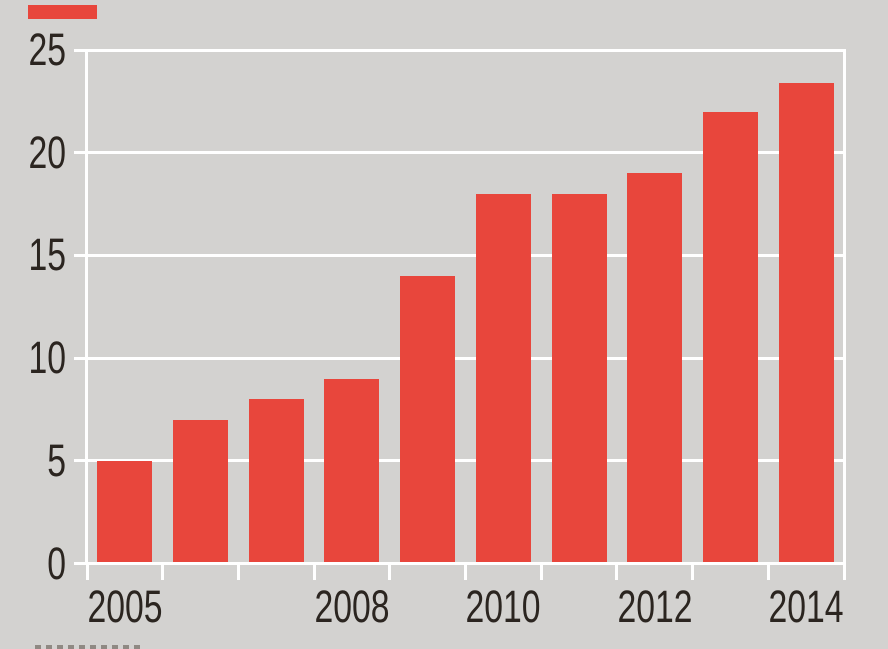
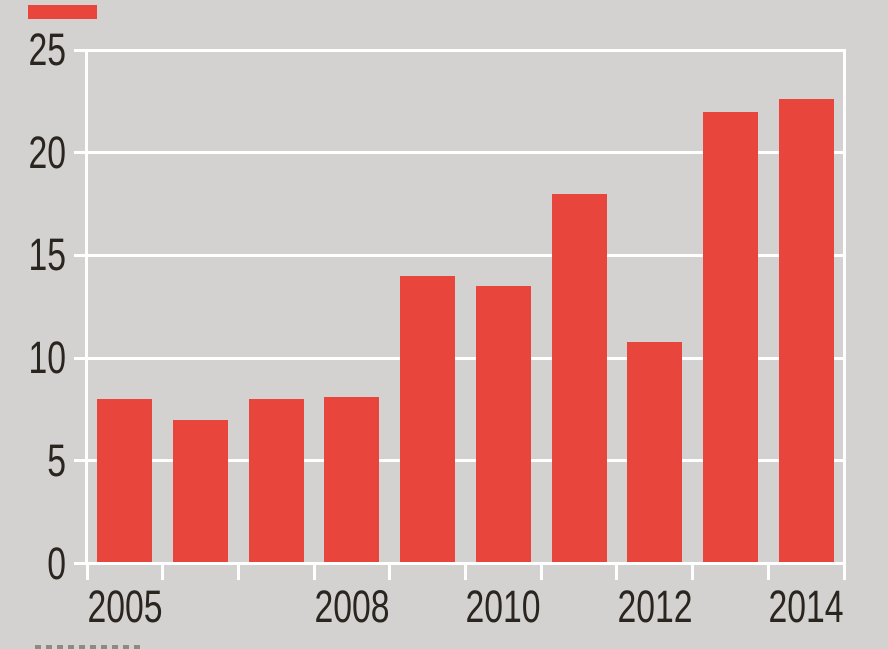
2005: 5.0 -> 8.0
2008: 9.0 -> 8.1
2010: 18.0 -> 13.5
2012: 19.0 -> 10.8
2014: 23.4 -> 22.6
